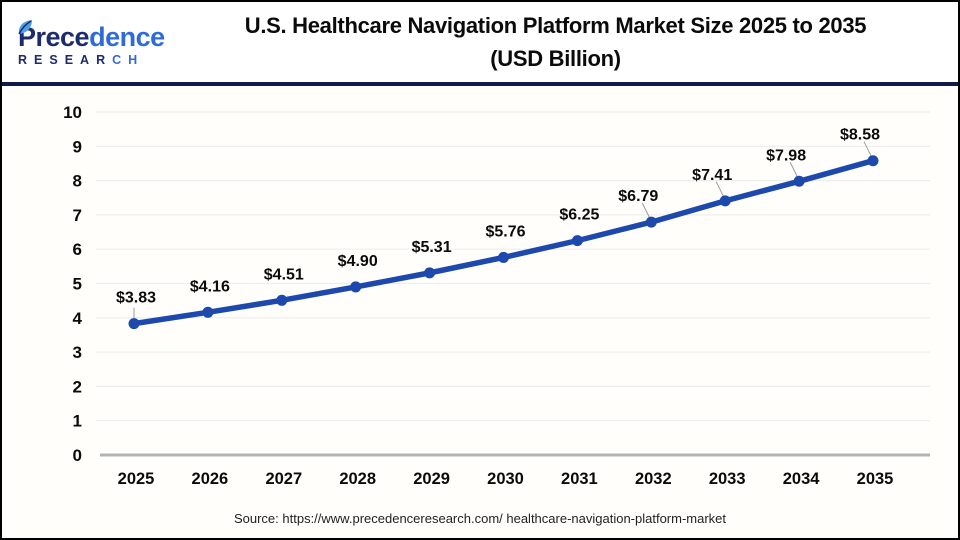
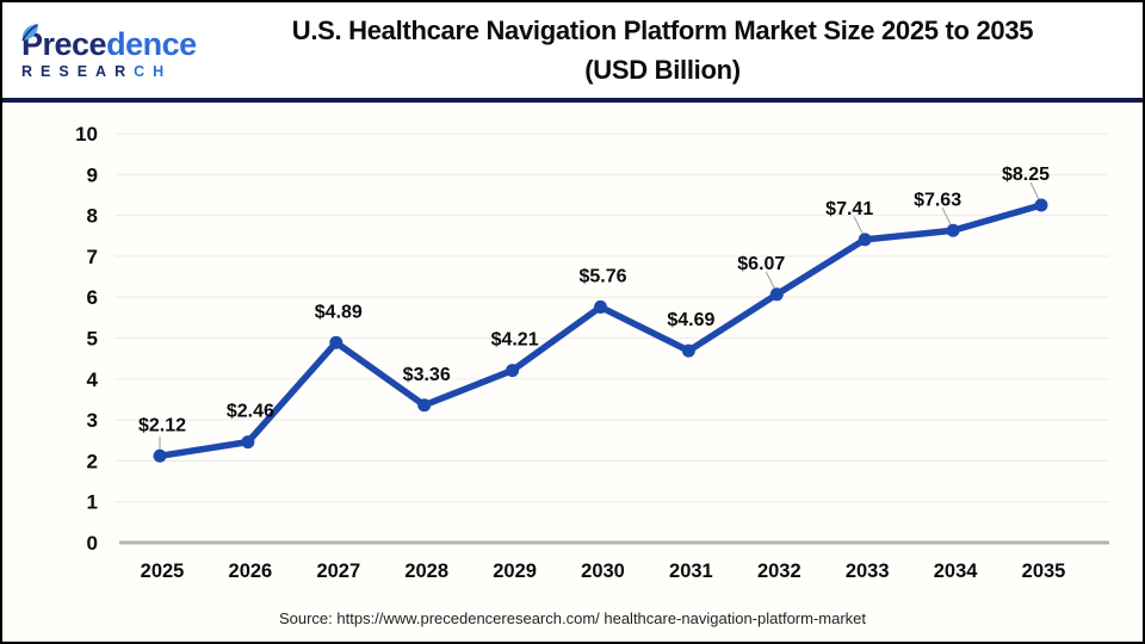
2025: $3.83 -> $2.12
2026: $4.16 -> $2.46
2027: $4.51 -> $4.89
2028: $4.90 -> $3.36
2029: $5.31 -> $4.21
2031: $6.25 -> $4.69
2032: $6.79 -> $6.07
2034: $7.98 -> $7.63
2035: $8.58 -> $8.25
